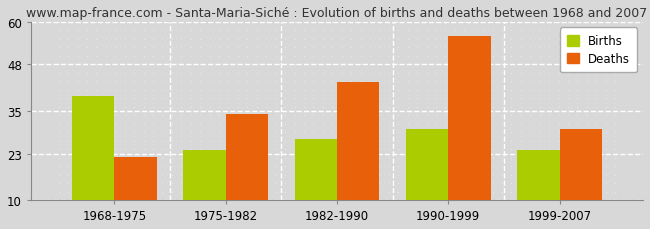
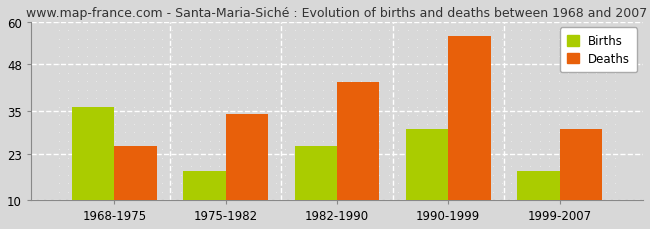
Births/1968-1975: 39 -> 36
Deaths/1968-1975: 22 -> 25
Births/1975-1982: 24 -> 18
Births/1982-1990: 27 -> 25
Births/1999-2007: 24 -> 18
